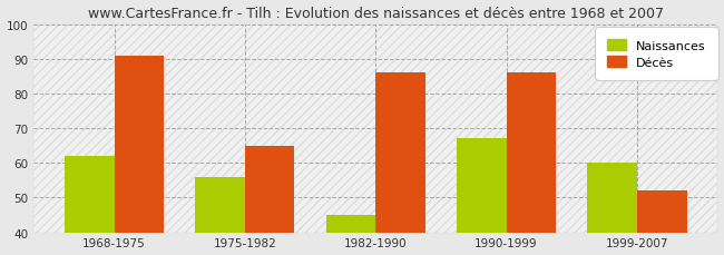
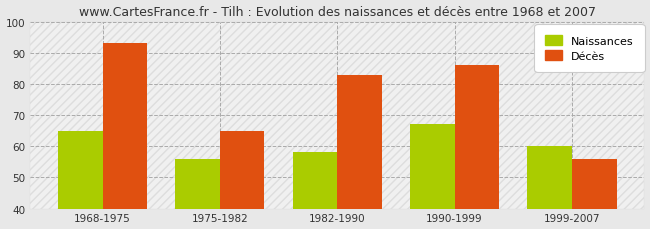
Naissances/1968-1975: 62 -> 65
Décès/1968-1975: 91 -> 93
Naissances/1982-1990: 45 -> 58
Décès/1982-1990: 86 -> 83
Décès/1999-2007: 52 -> 56
